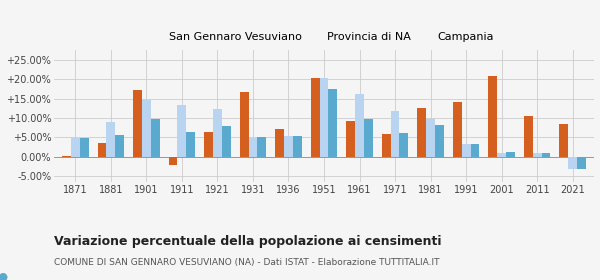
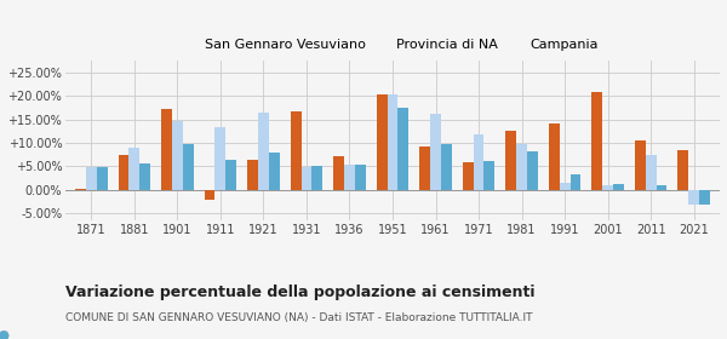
San Gennaro Vesuviano/1881: 3.7% -> 7.5%
Provincia di NA/1921: 12.3% -> 16.5%
Provincia di NA/1991: 3.2% -> 1.5%
Provincia di NA/2011: 1.1% -> 7.5%
